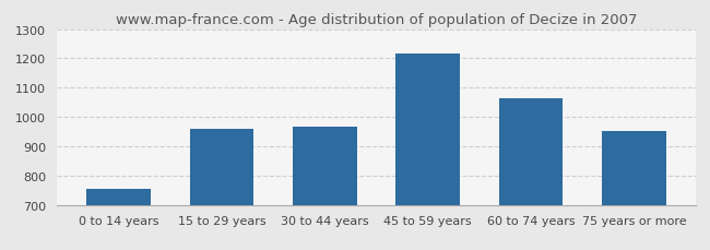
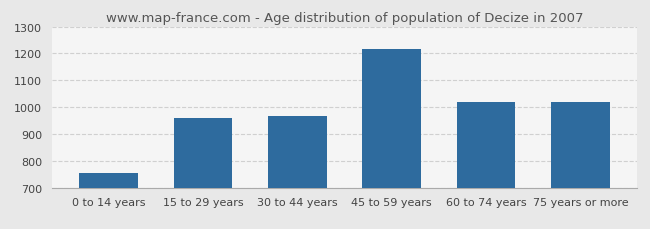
60 to 74 years: 1063 -> 1020
75 years or more: 953 -> 1020
